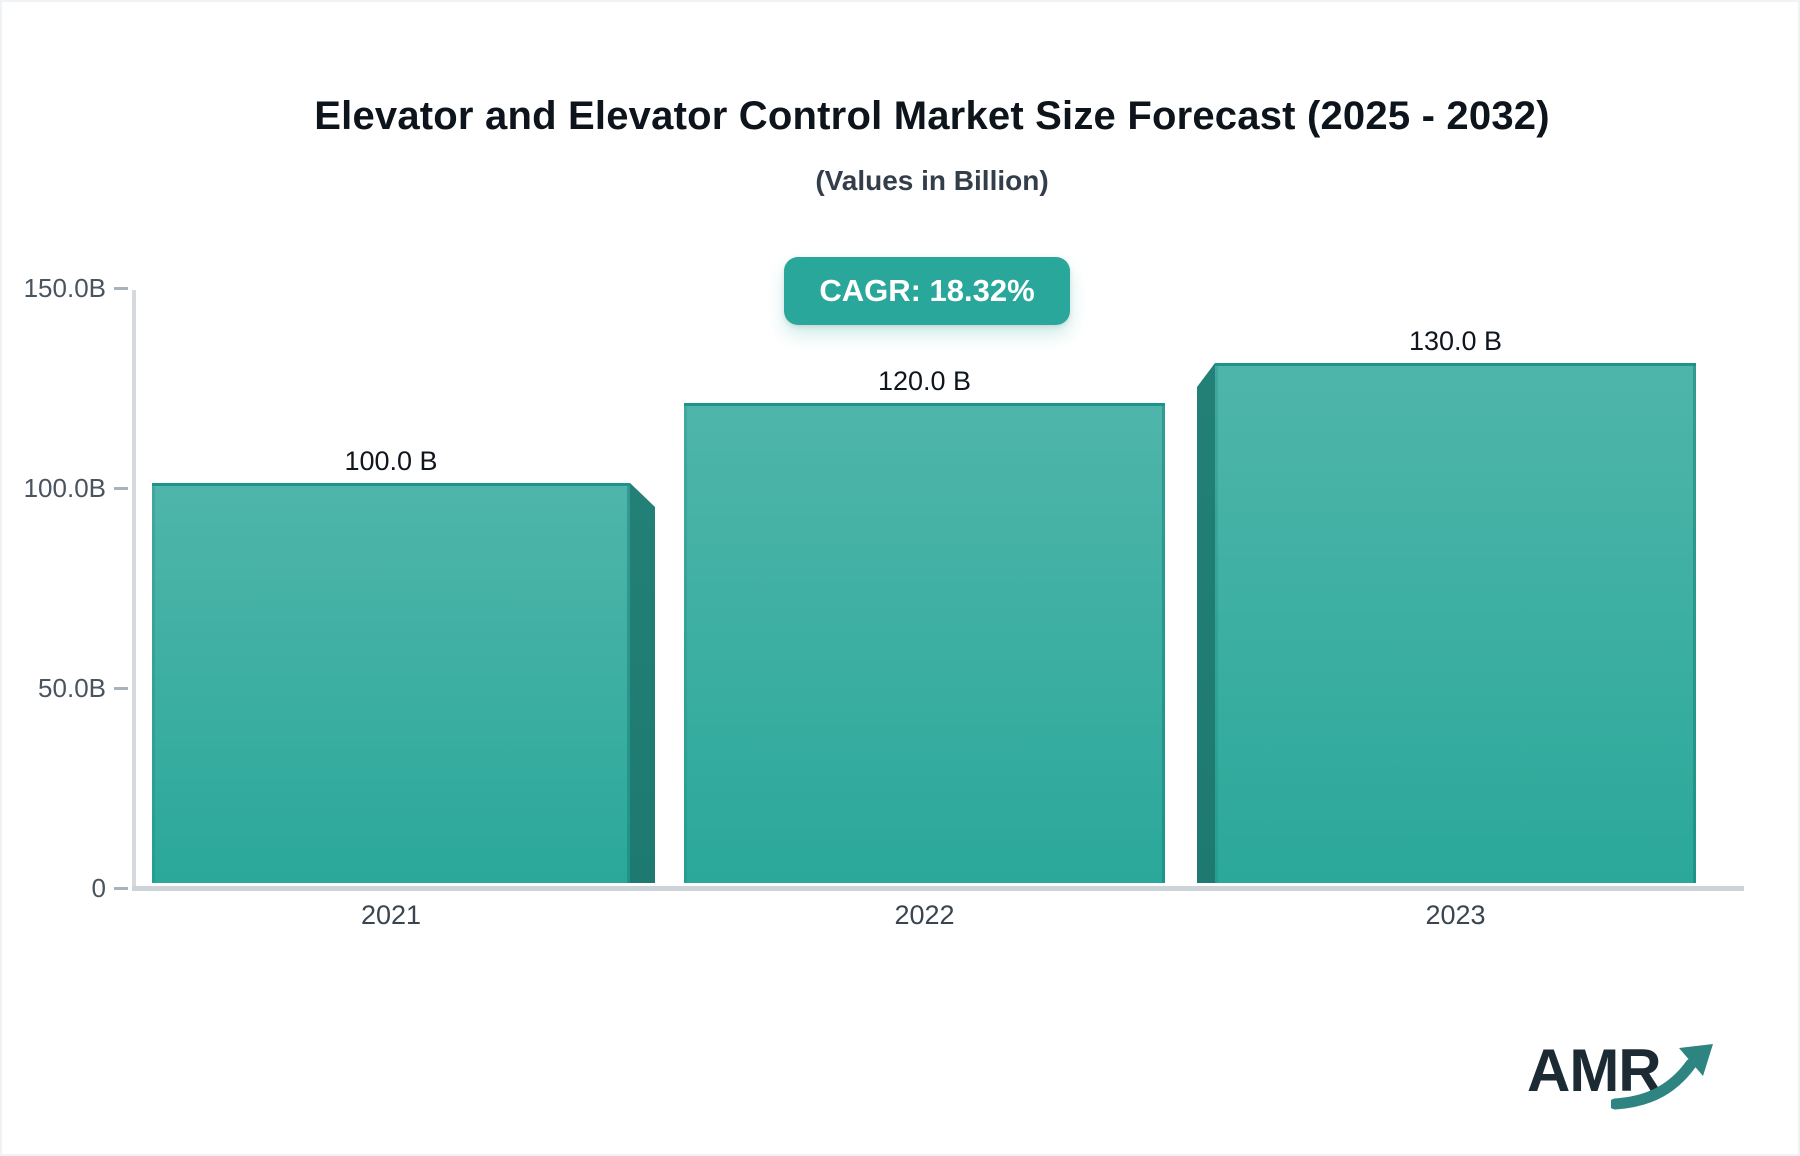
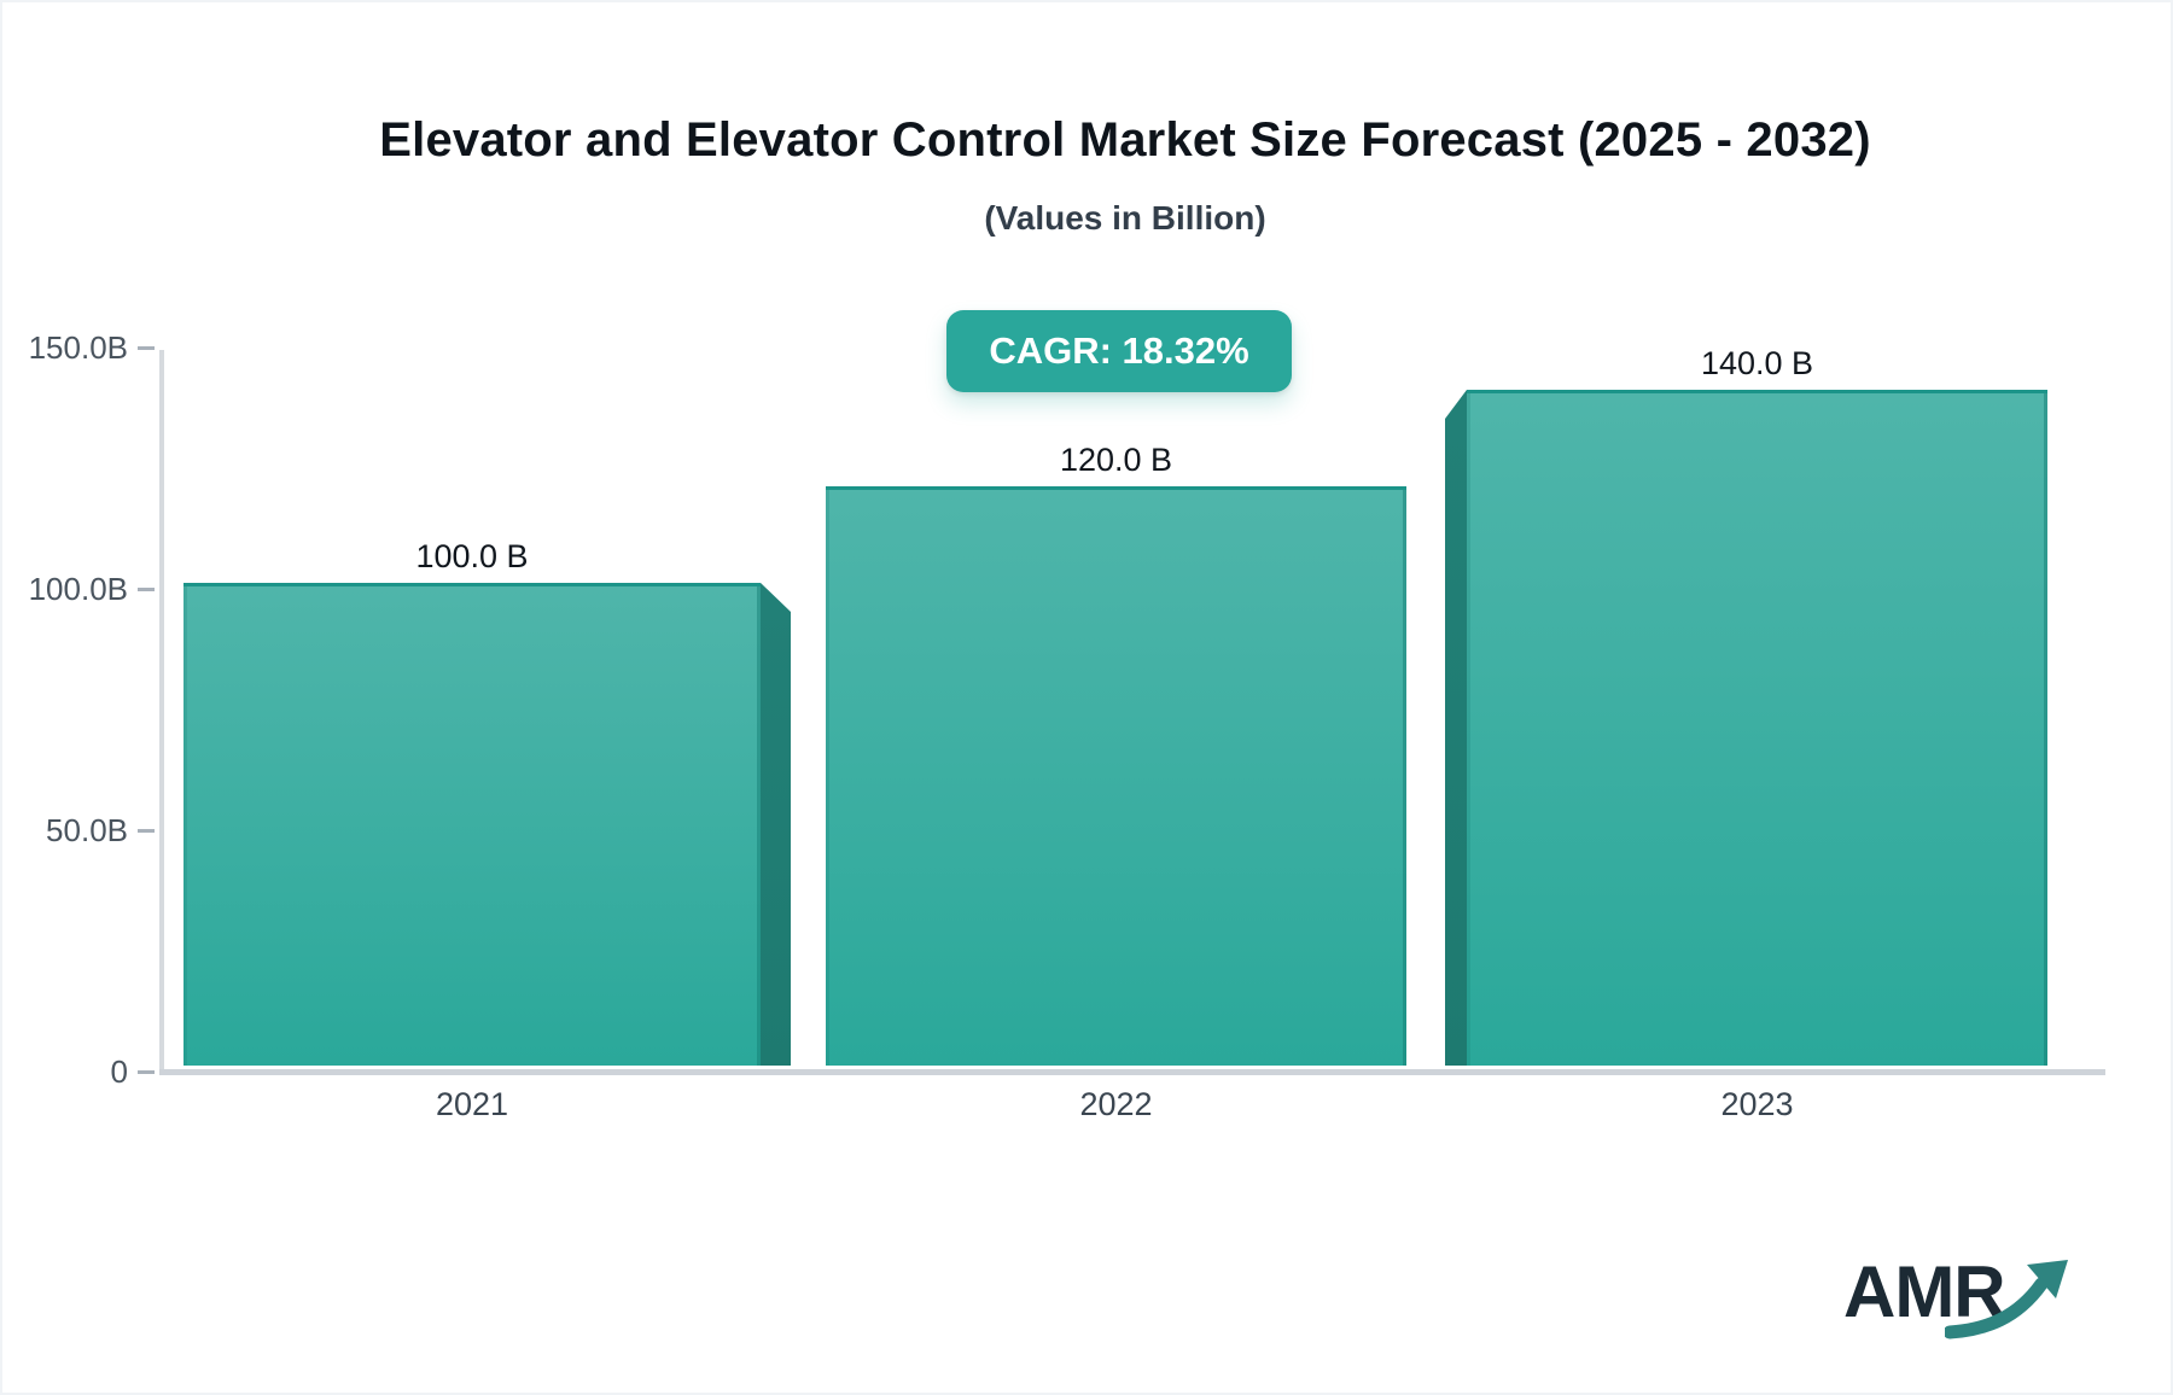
2023: 130.0 -> 140.0
